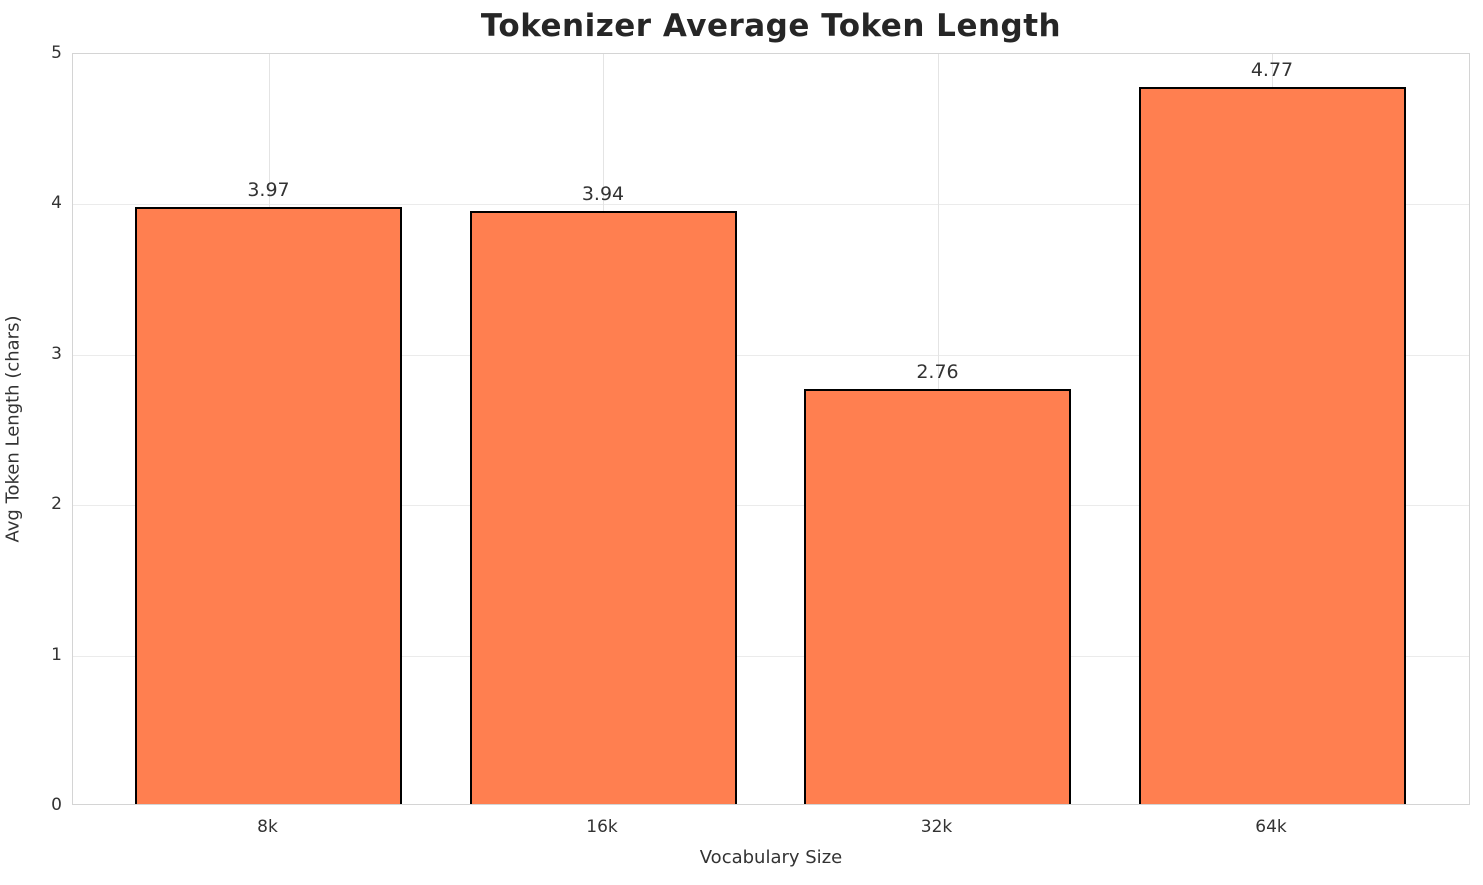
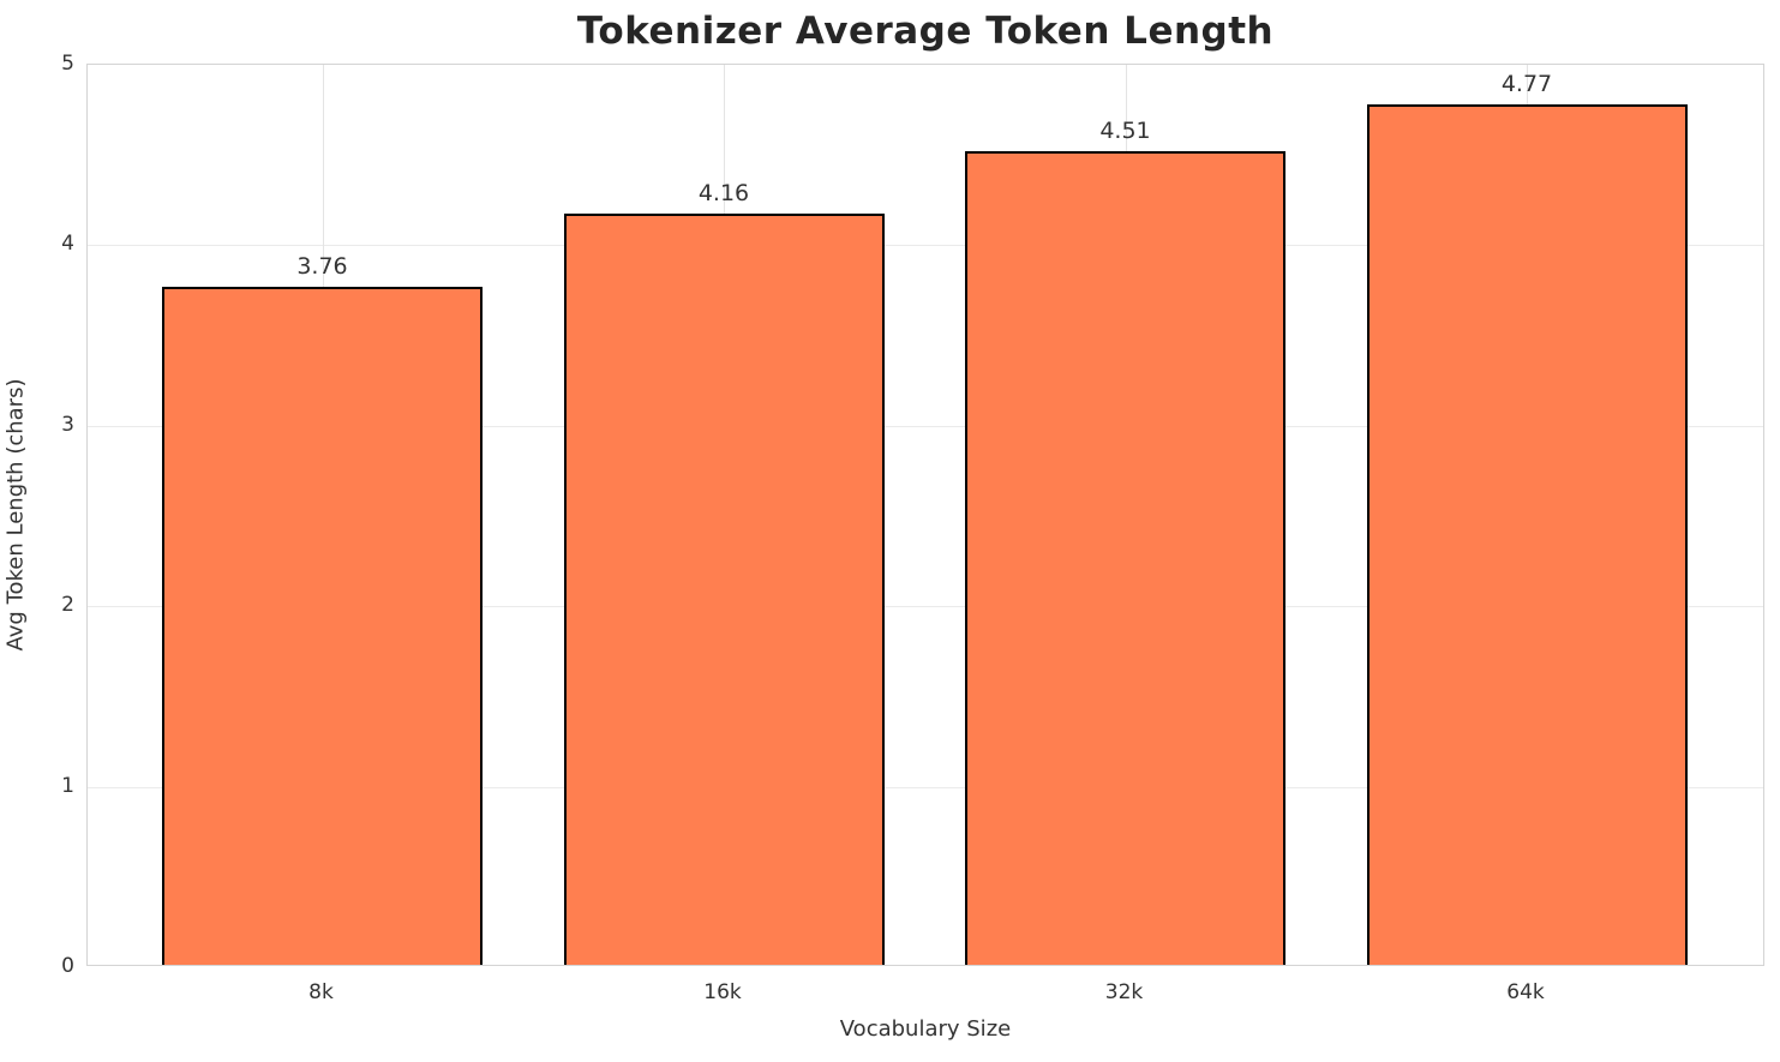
8k: 3.97 -> 3.76
16k: 3.94 -> 4.16
32k: 2.76 -> 4.51
